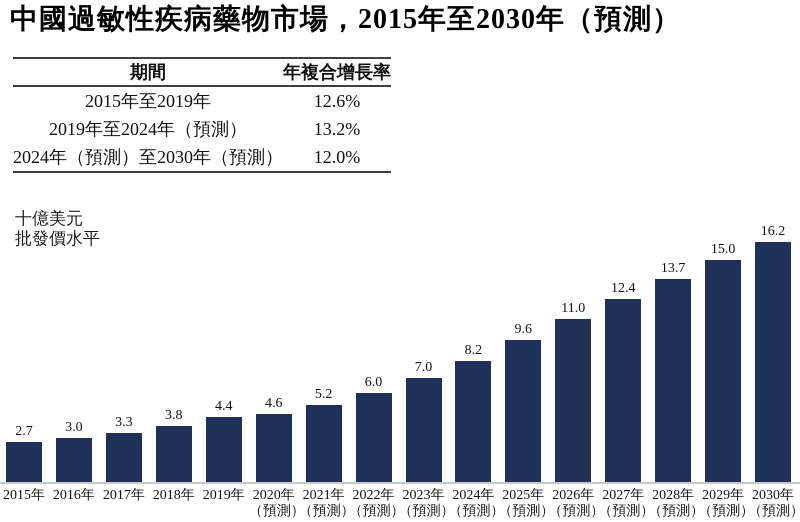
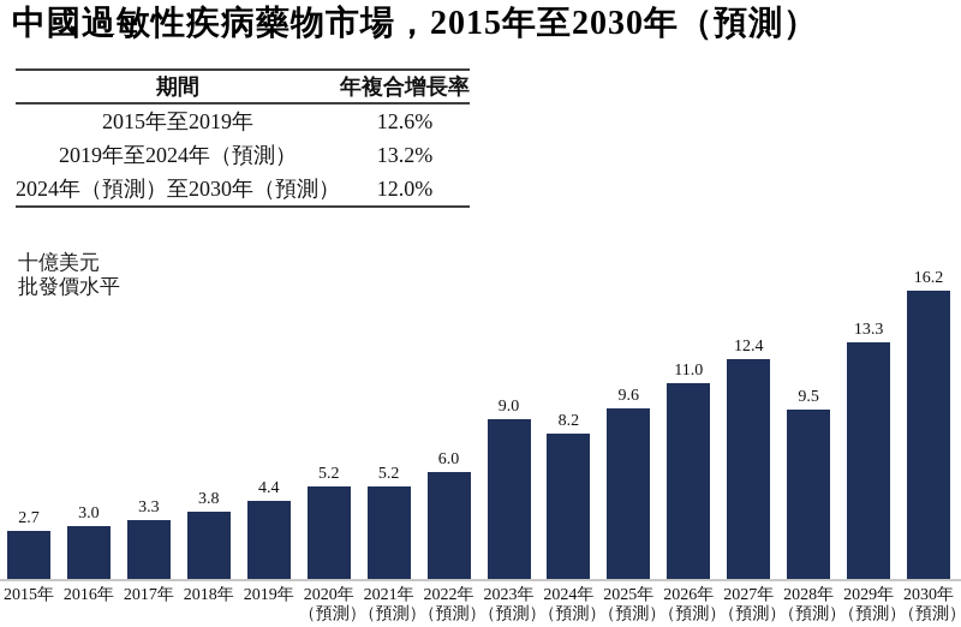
2020年（預測）: 4.6 -> 5.2
2023年（預測）: 7.0 -> 9.0
2028年（預測）: 13.7 -> 9.5
2029年（預測）: 15.0 -> 13.3
